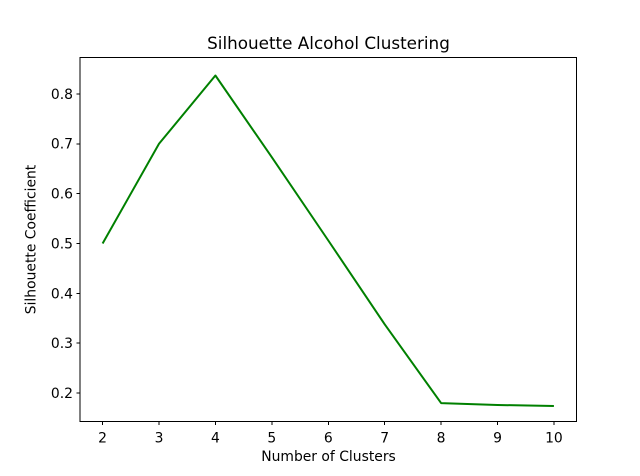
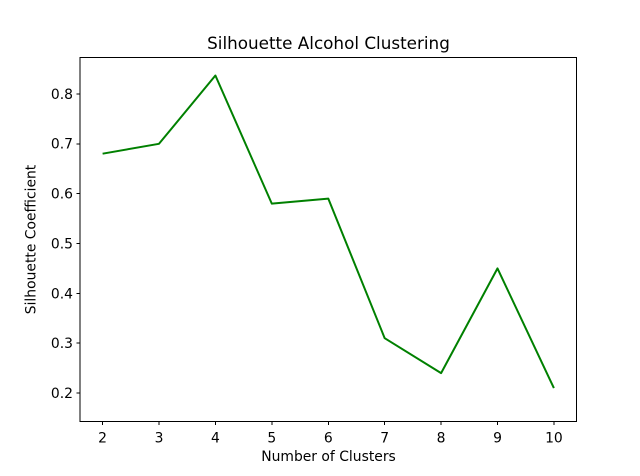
2: 0.50 -> 0.68
5: 0.67 -> 0.58
6: 0.51 -> 0.59
7: 0.34 -> 0.31
8: 0.18 -> 0.24
9: 0.18 -> 0.45
10: 0.17 -> 0.21
